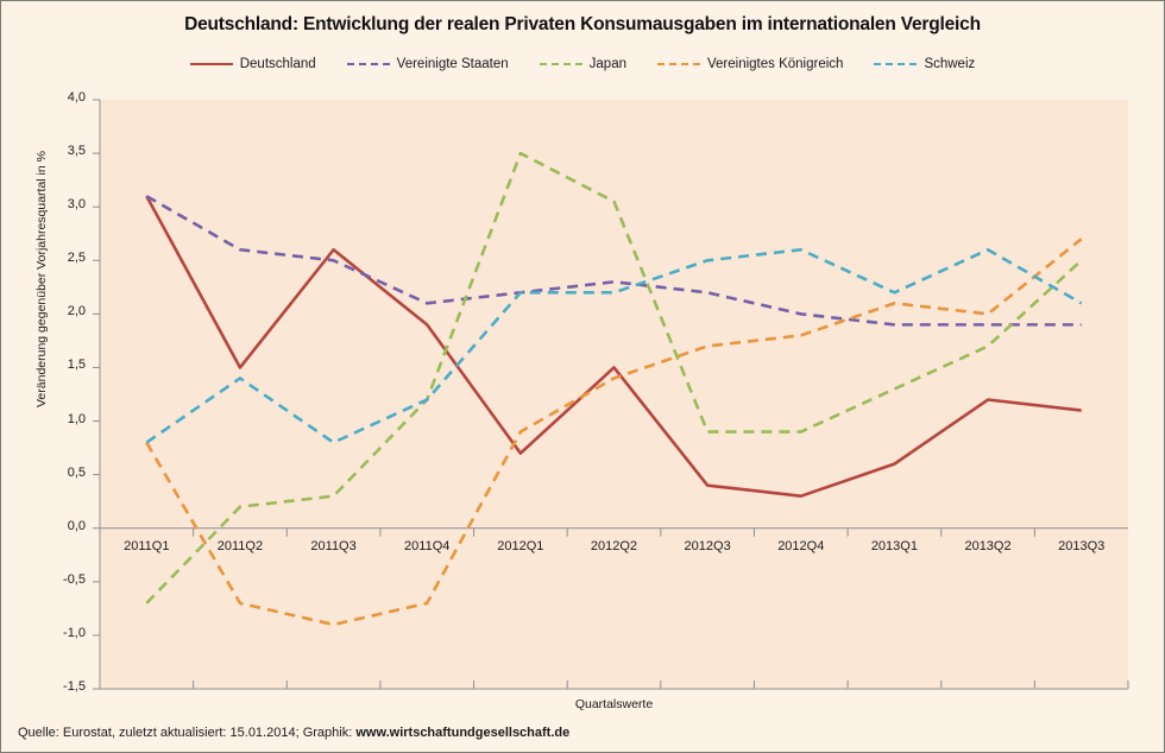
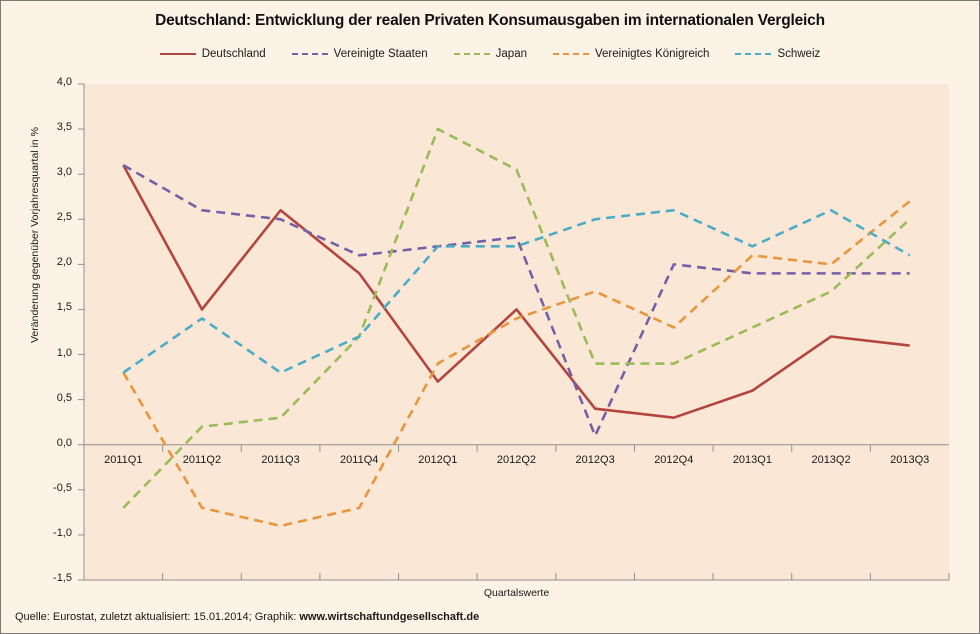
Vereinigte Staaten/2012Q3: 2,2 -> 0,1
Vereinigtes Königreich/2012Q4: 1,8 -> 1,3
